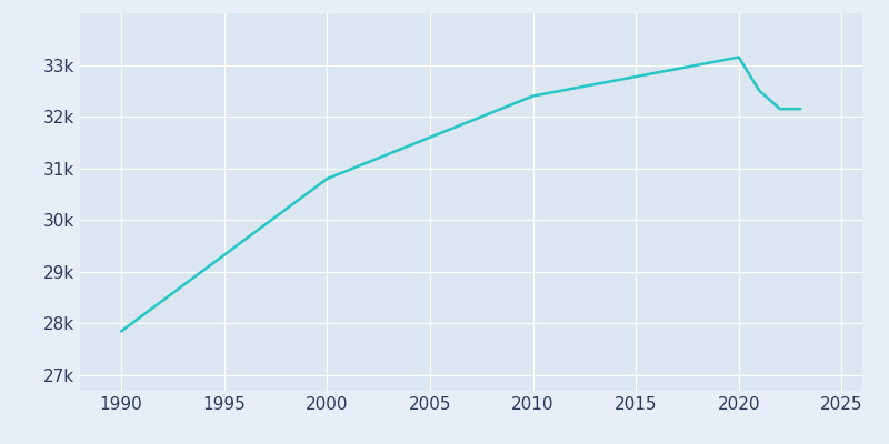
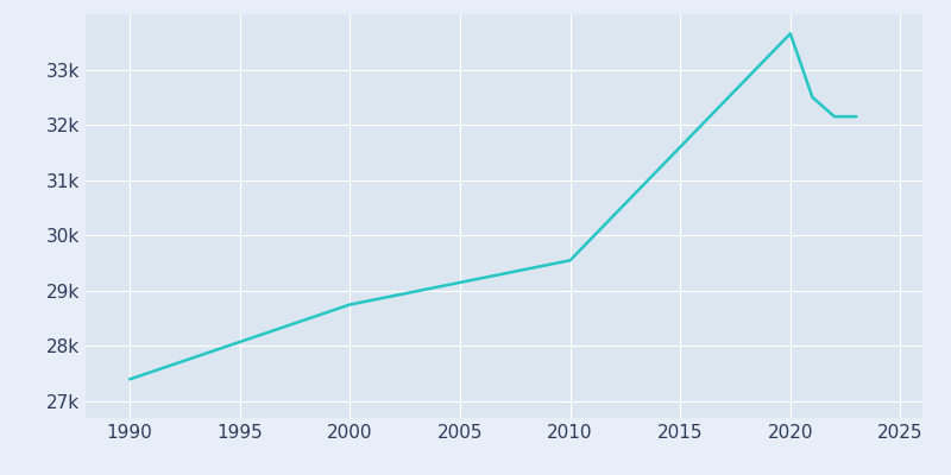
1990: 27.85k -> 27.40k
2000: 30.80k -> 28.75k
2010: 32.40k -> 29.55k
2020: 33.15k -> 33.65k
